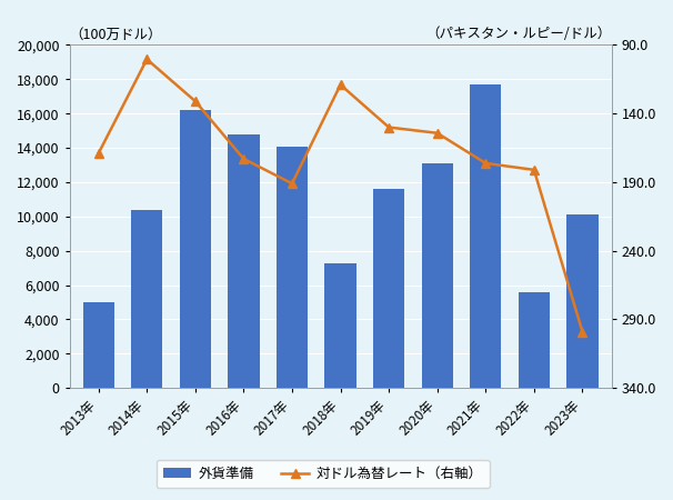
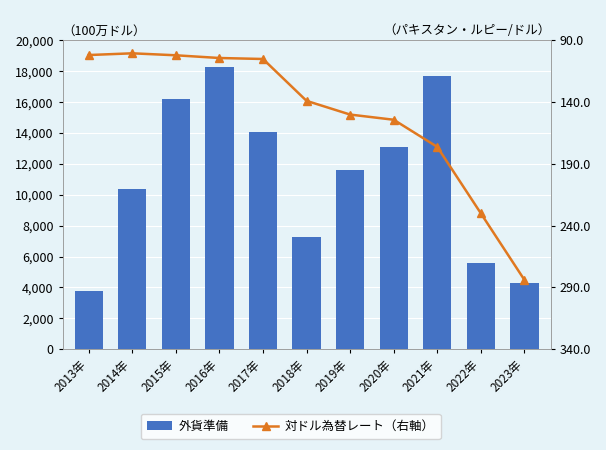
外貨準備/2013年: 5,000 -> 3,800
対ドル為替レート（右軸）/2013年: 169 -> 102
対ドル為替レート（右軸）/2015年: 131 -> 102
外貨準備/2016年: 14,800 -> 18,300
対ドル為替レート（右軸）/2016年: 173 -> 104
対ドル為替レート（右軸）/2017年: 191 -> 105
対ドル為替レート（右軸）/2018年: 119 -> 139
対ドル為替レート（右軸）/2022年: 181 -> 230
外貨準備/2023年: 10,100 -> 4,300
対ドル為替レート（右軸）/2023年: 299 -> 284
